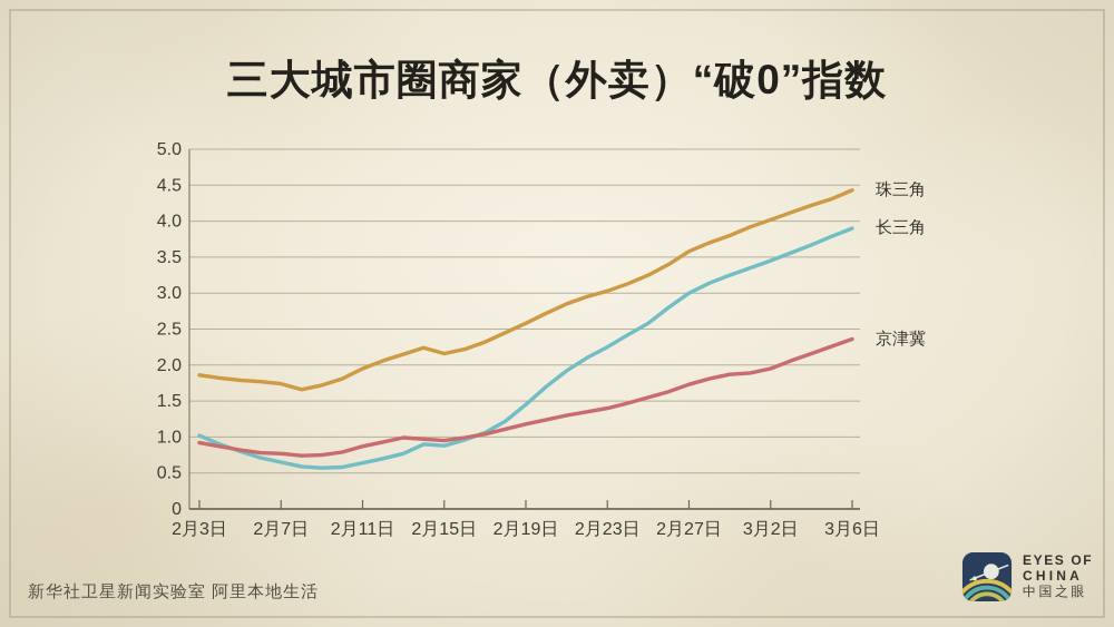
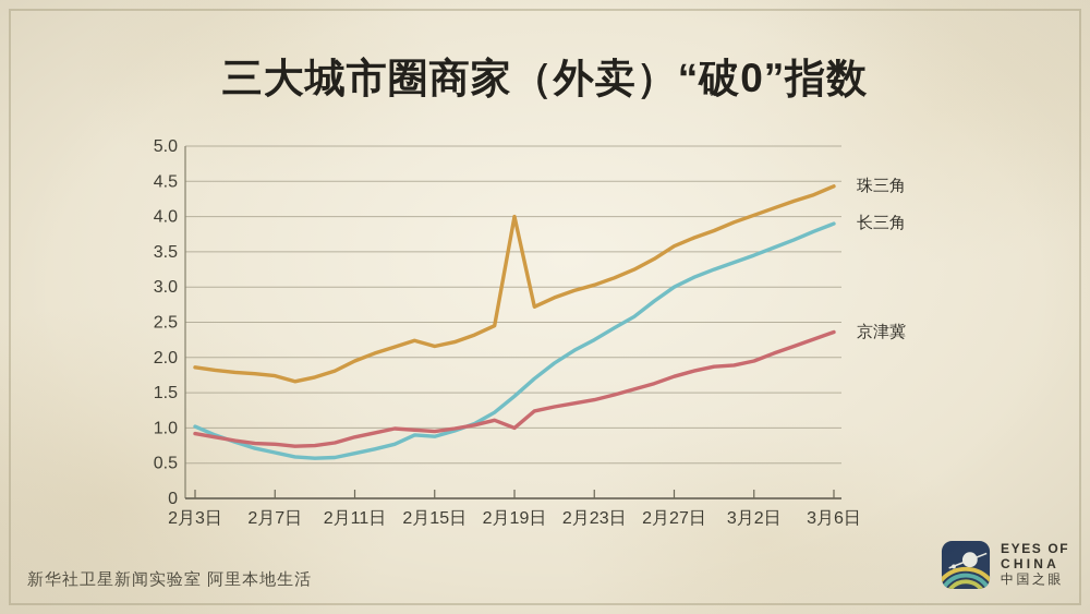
珠三角/2月19日: 2.6 -> 4.0
京津冀/2月19日: 1.2 -> 1.0
